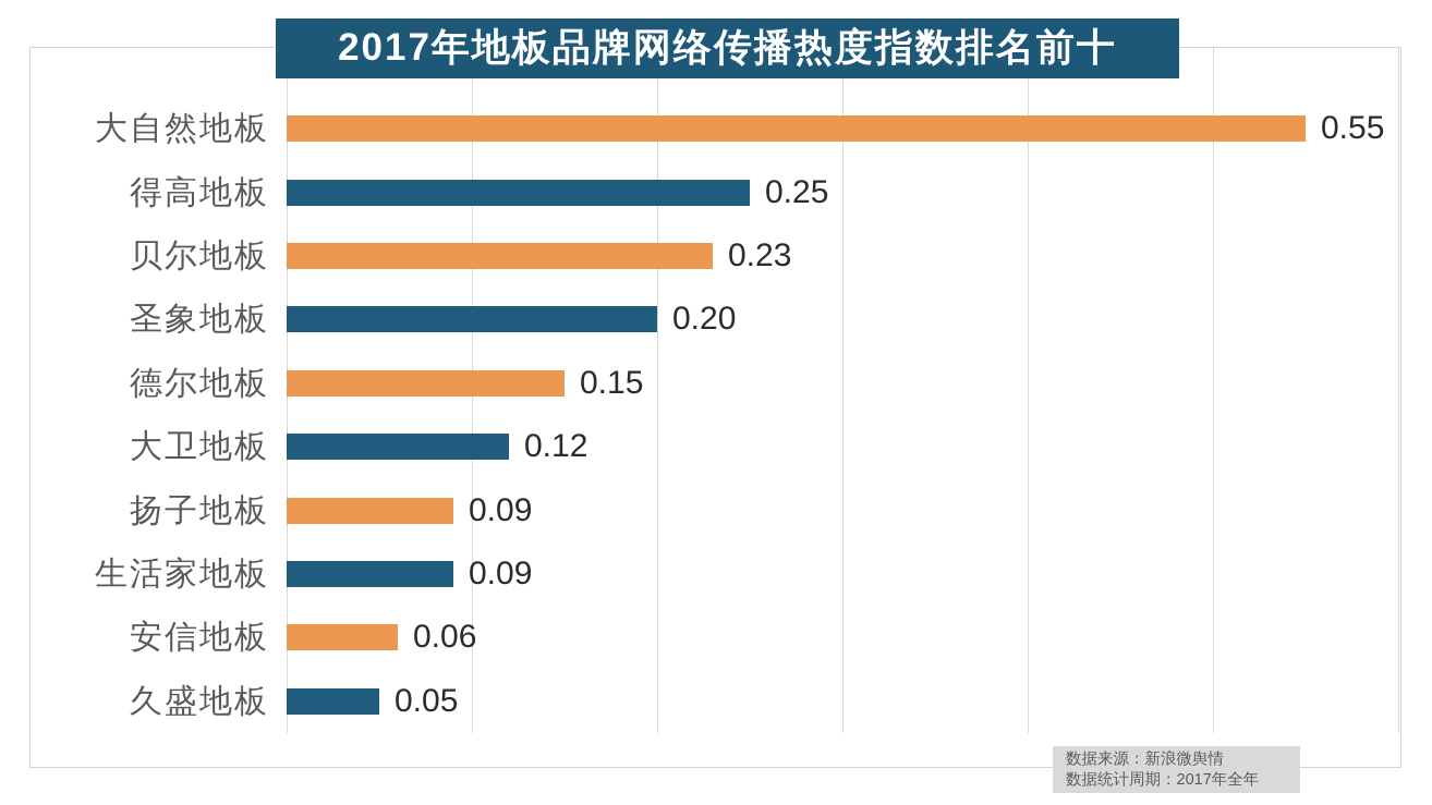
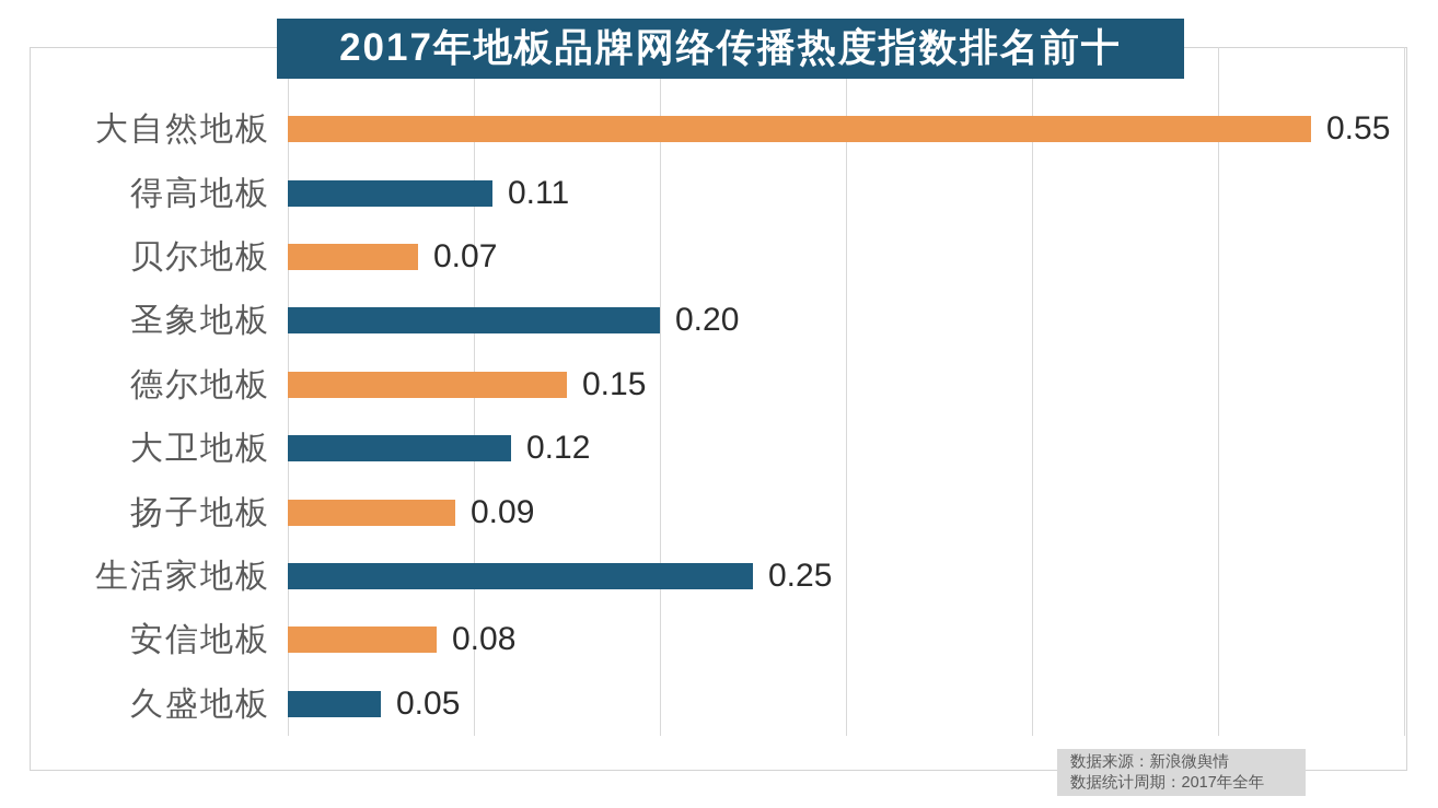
得高地板: 0.25 -> 0.11
贝尔地板: 0.23 -> 0.07
生活家地板: 0.09 -> 0.25
安信地板: 0.06 -> 0.08
